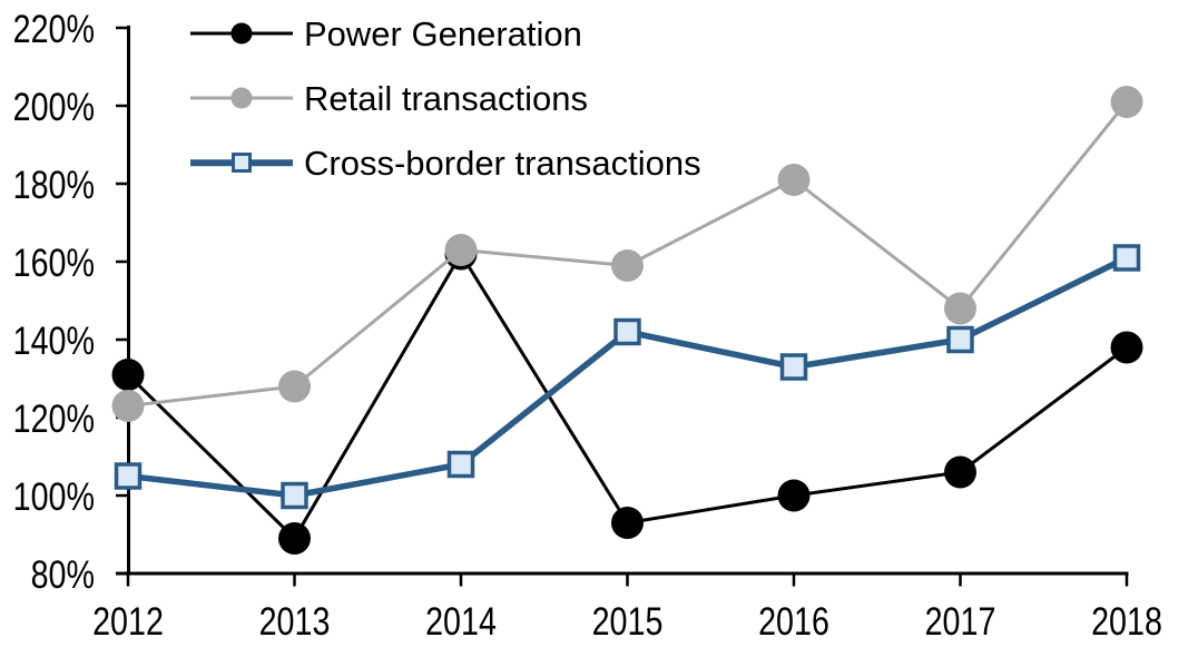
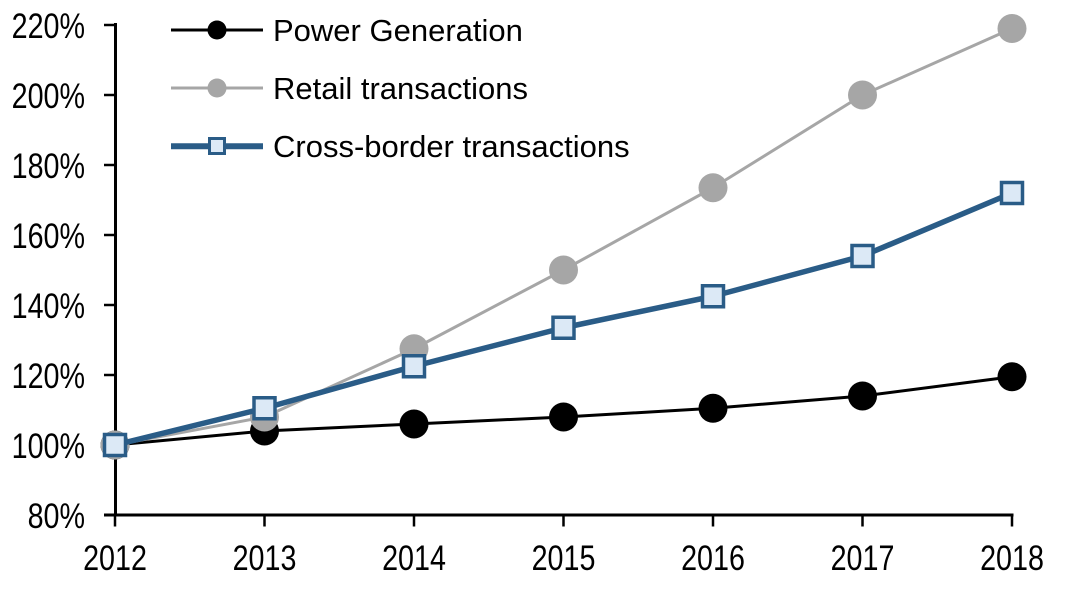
Power Generation/2012: 131% -> 100%
Retail transactions/2012: 123% -> 100%
Cross-border transactions/2012: 105% -> 100%
Power Generation/2013: 89% -> 104%
Retail transactions/2013: 128% -> 108%
Cross-border transactions/2013: 100% -> 110%
Power Generation/2014: 162% -> 106%
Retail transactions/2014: 163% -> 128%
Cross-border transactions/2014: 108% -> 122%
Power Generation/2015: 93% -> 108%
Retail transactions/2015: 159% -> 150%
Cross-border transactions/2015: 142% -> 134%
Power Generation/2016: 100% -> 110%
Retail transactions/2016: 181% -> 174%
Cross-border transactions/2016: 133% -> 142%
Power Generation/2017: 106% -> 114%
Retail transactions/2017: 148% -> 200%
Cross-border transactions/2017: 140% -> 154%
Power Generation/2018: 138% -> 120%
Retail transactions/2018: 201% -> 219%
Cross-border transactions/2018: 161% -> 172%
